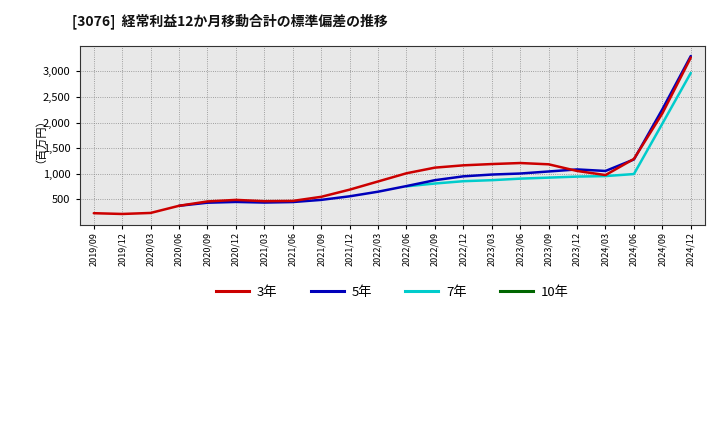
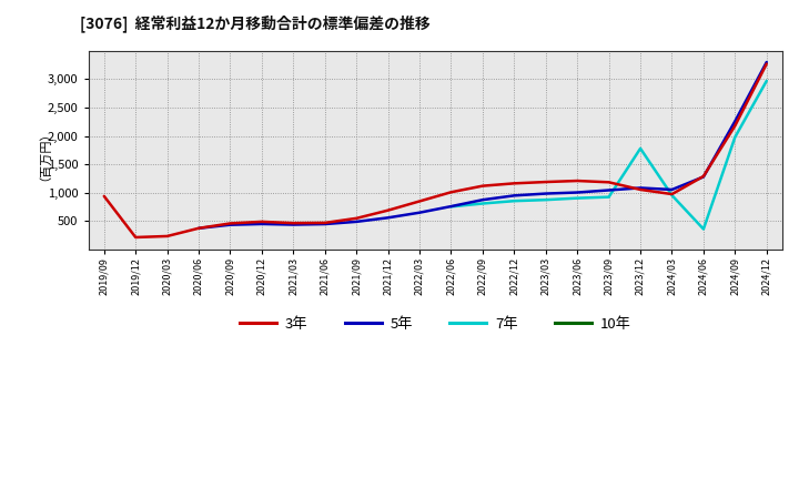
3年/2019/09: 230 -> 940
7年/2023/12: 940 -> 1,780
7年/2024/06: 1,000 -> 360
